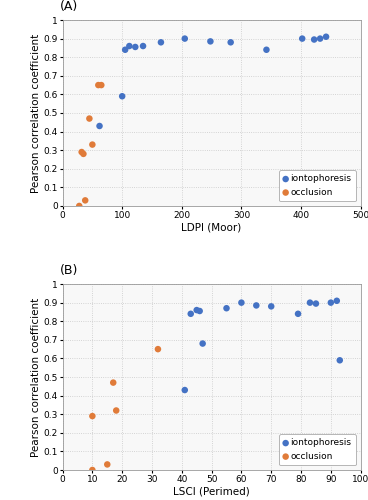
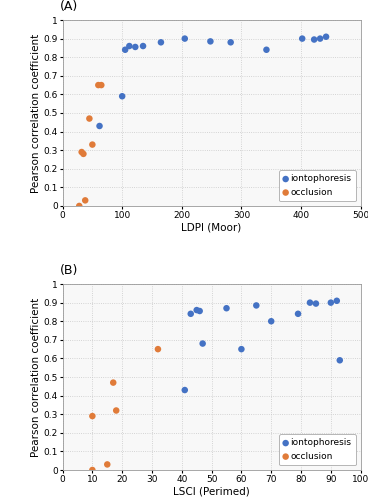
iontophoresis/60: 0.90 -> 0.65
iontophoresis/70: 0.88 -> 0.80
